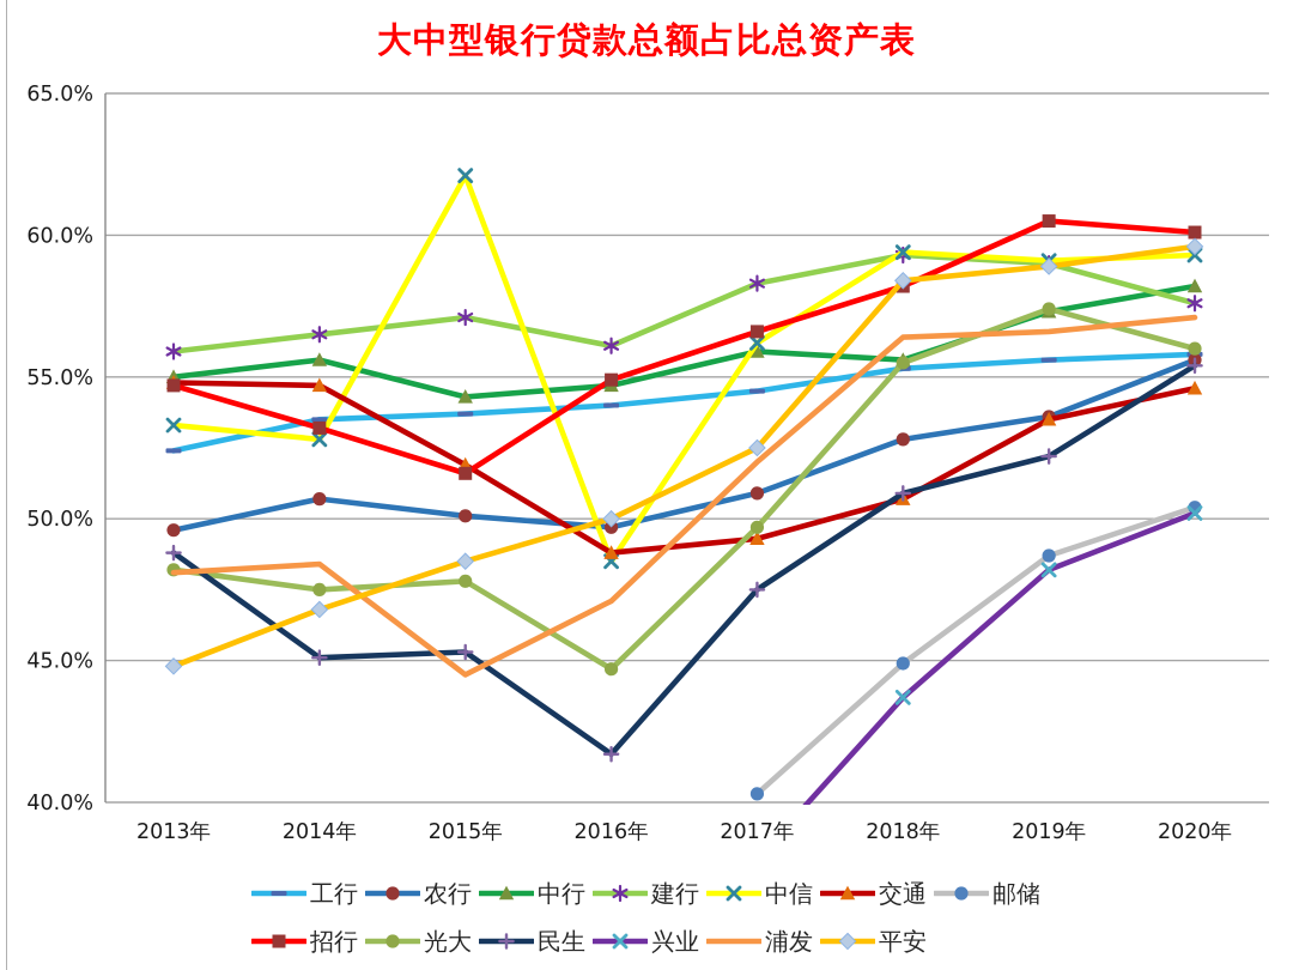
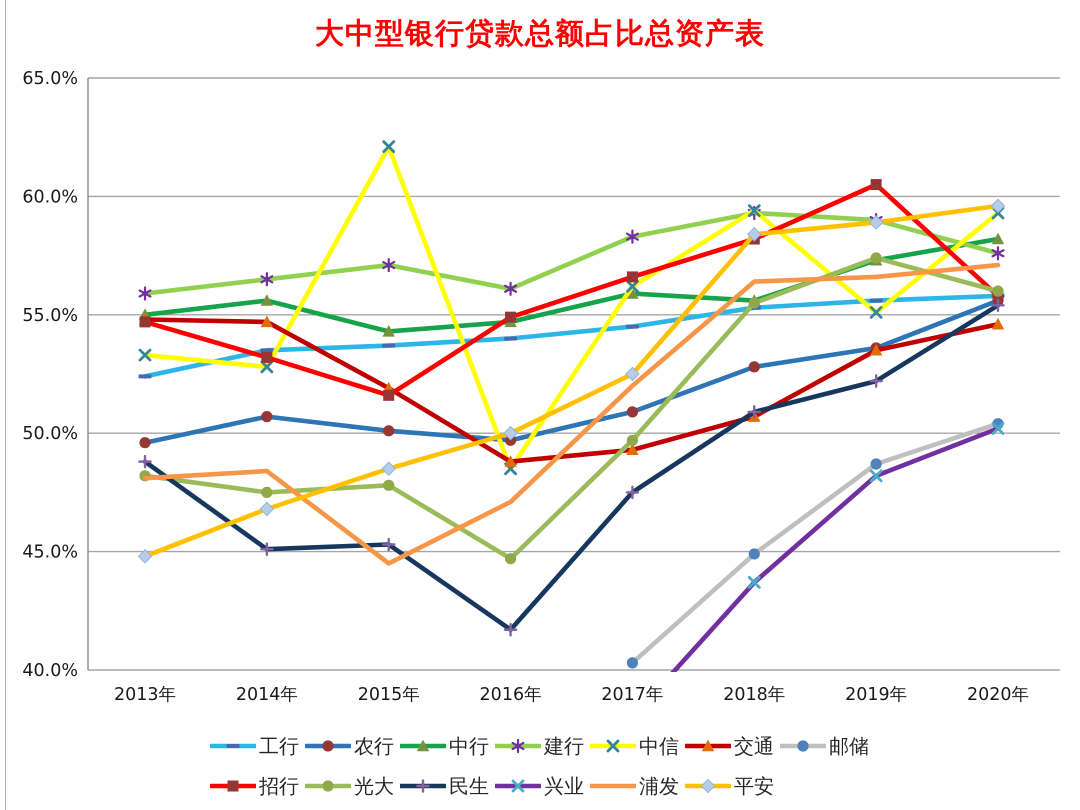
中信/2019年: 59.1% -> 55.1%
招行/2020年: 60.1% -> 55.8%
